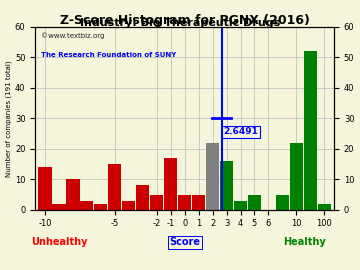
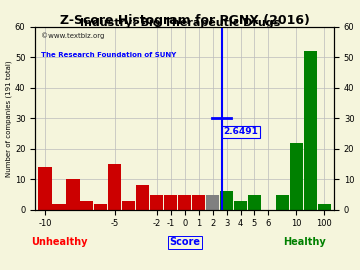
-1: 17 -> 5
2: 22 -> 5
3: 16 -> 6
